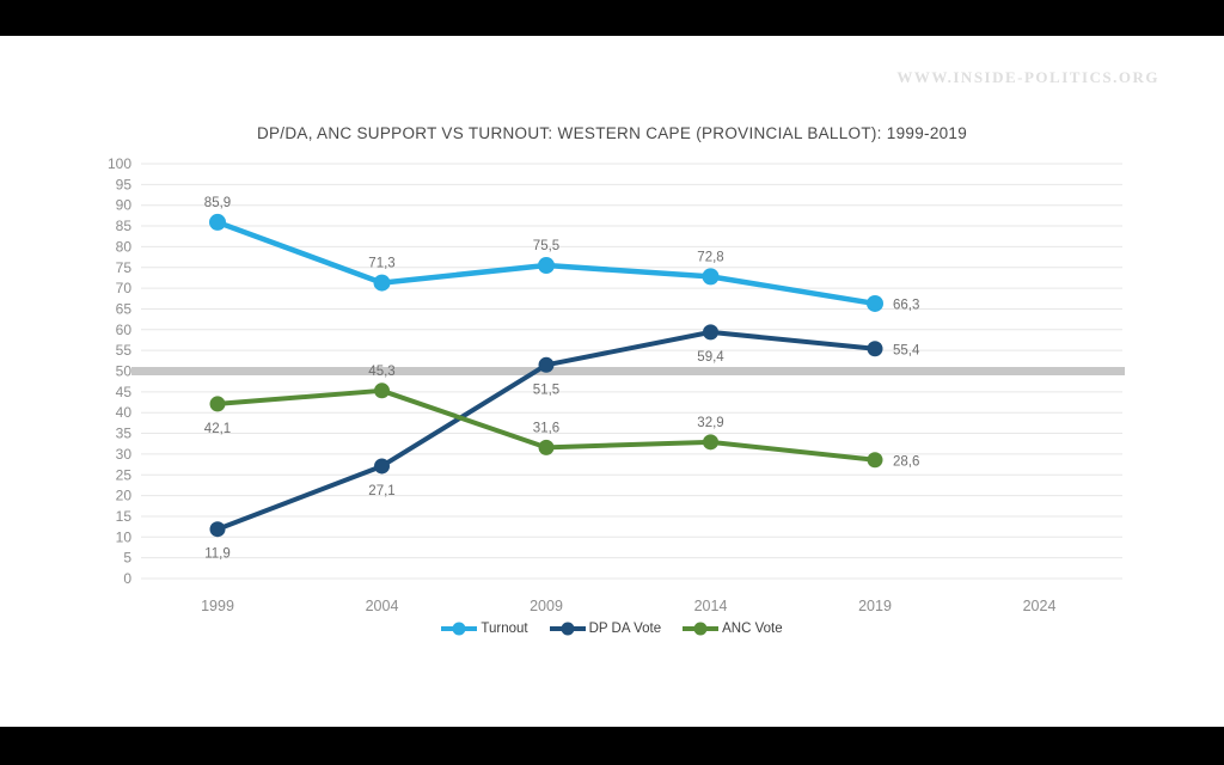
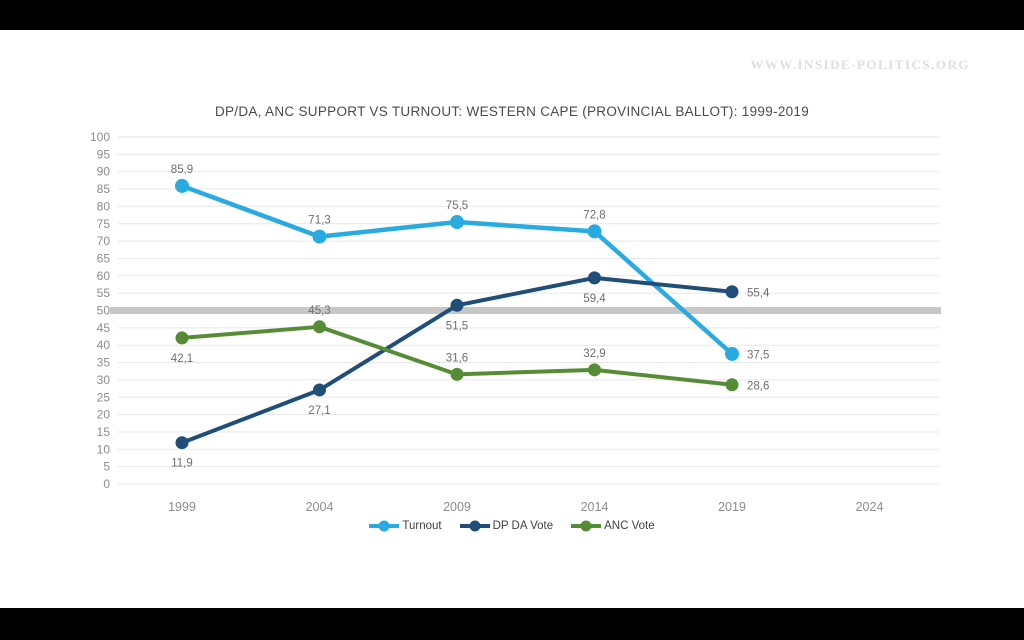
Turnout/2019: 66,3 -> 37,5
